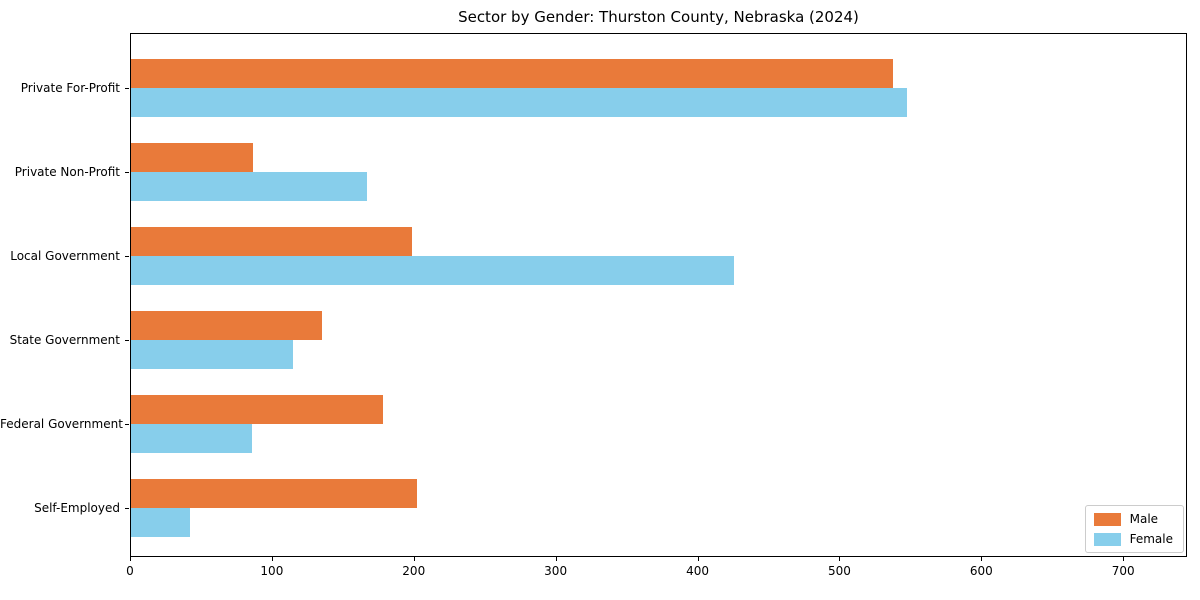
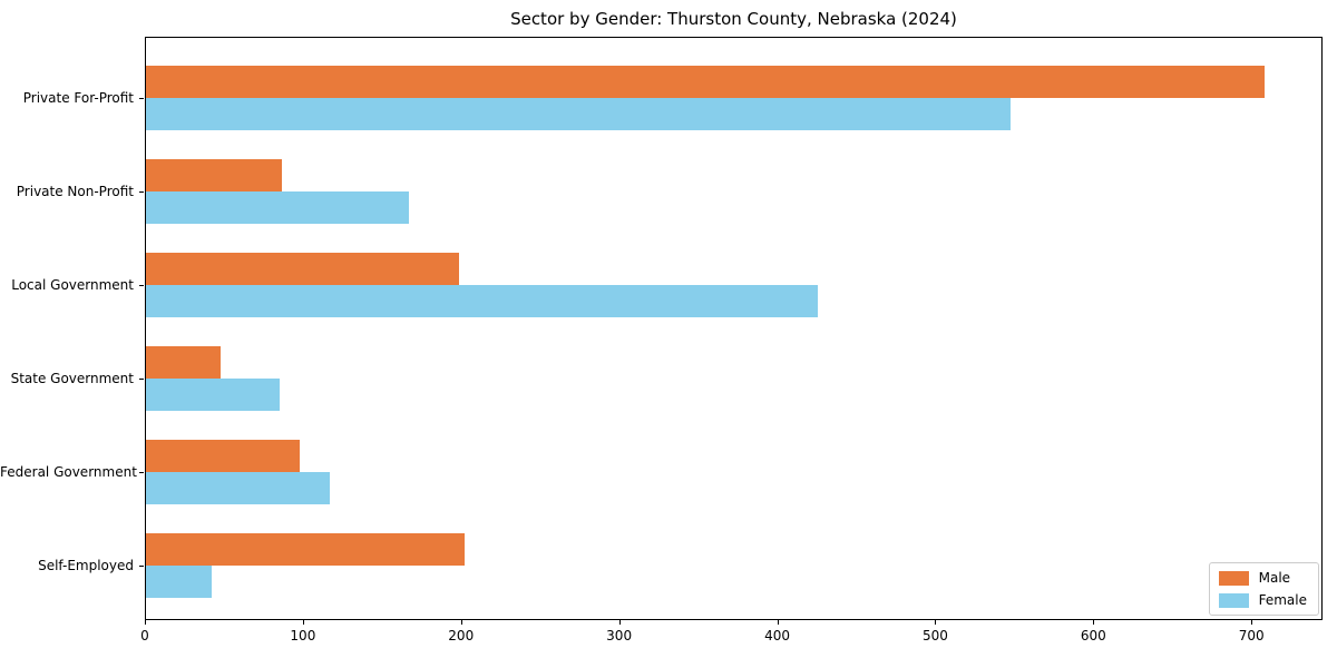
Male/Private For-Profit: 538 -> 708
Male/State Government: 135 -> 48
Female/State Government: 115 -> 85
Male/Federal Government: 178 -> 98
Female/Federal Government: 86 -> 117
